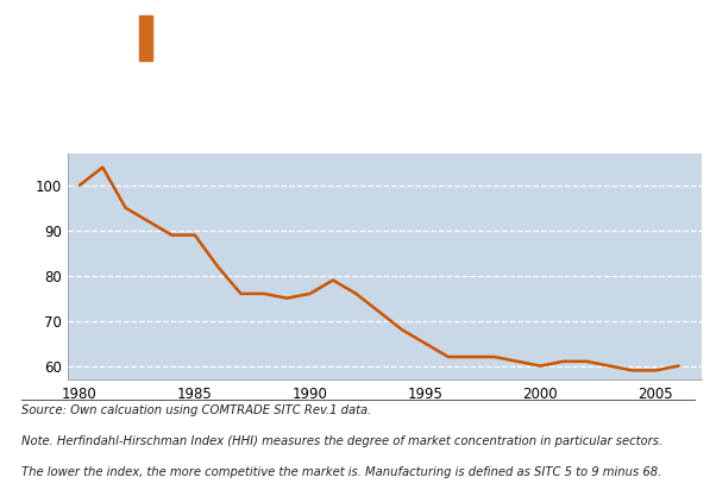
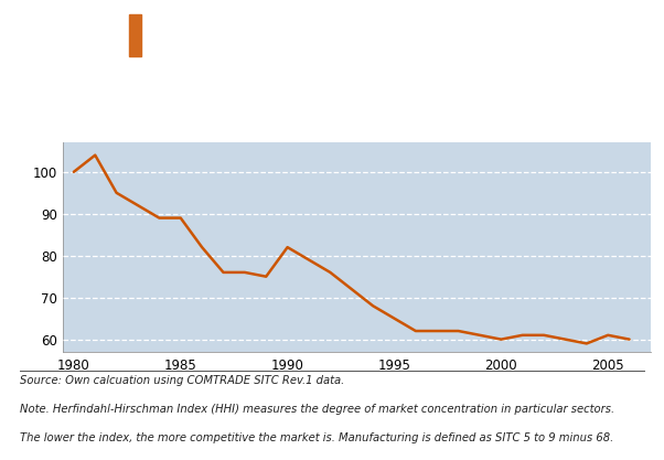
1990: 76 -> 82
2005: 59 -> 61
